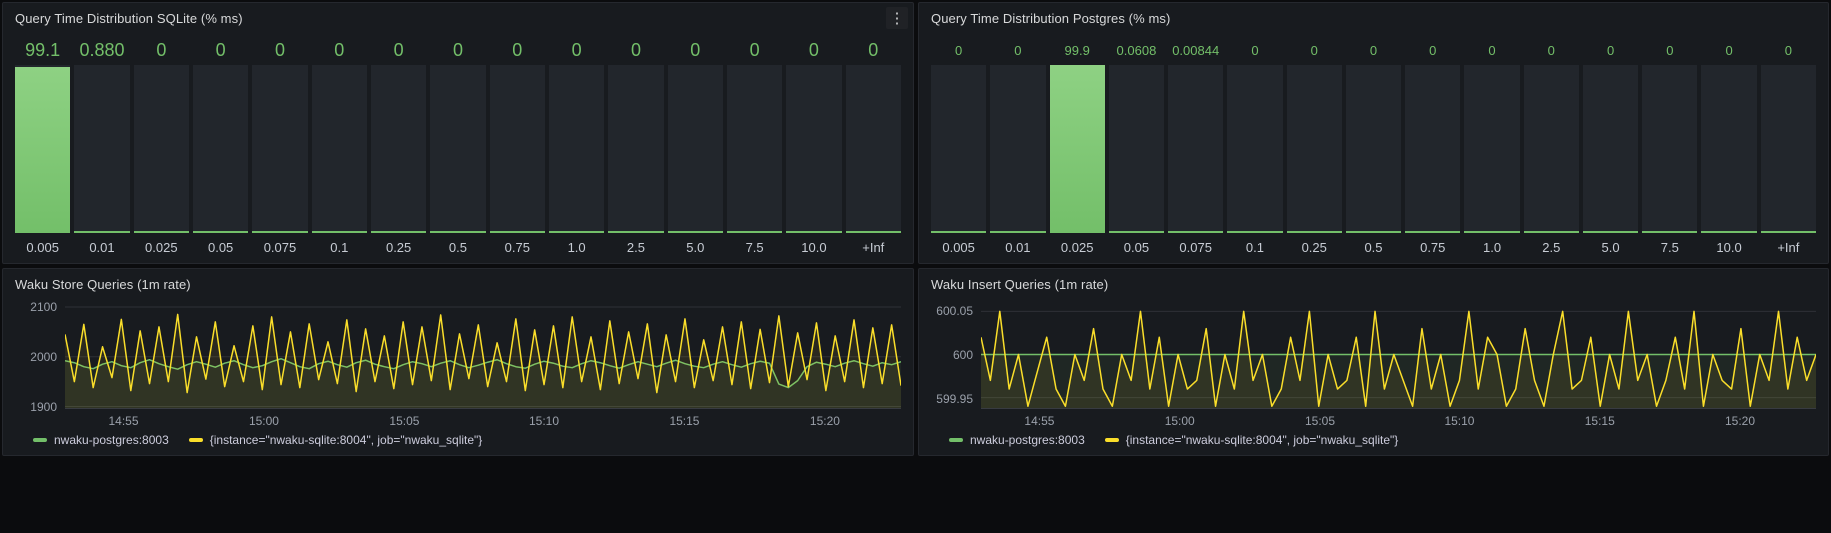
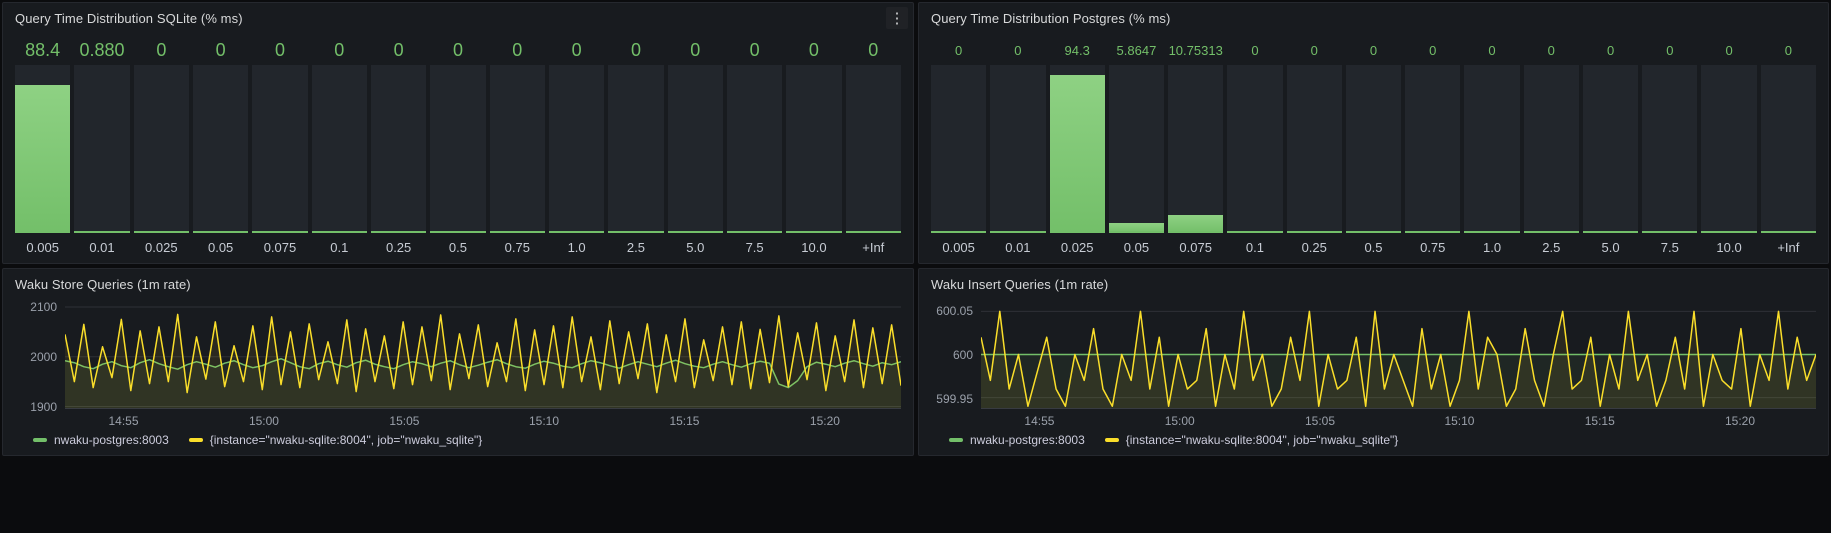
Query Time Distribution SQLite (% ms)/0.005: 99.1 -> 88.4
Query Time Distribution Postgres (% ms)/0.025: 99.9 -> 94.3
Query Time Distribution Postgres (% ms)/0.05: 0.0608 -> 5.8647
Query Time Distribution Postgres (% ms)/0.075: 0.00844 -> 10.75313
